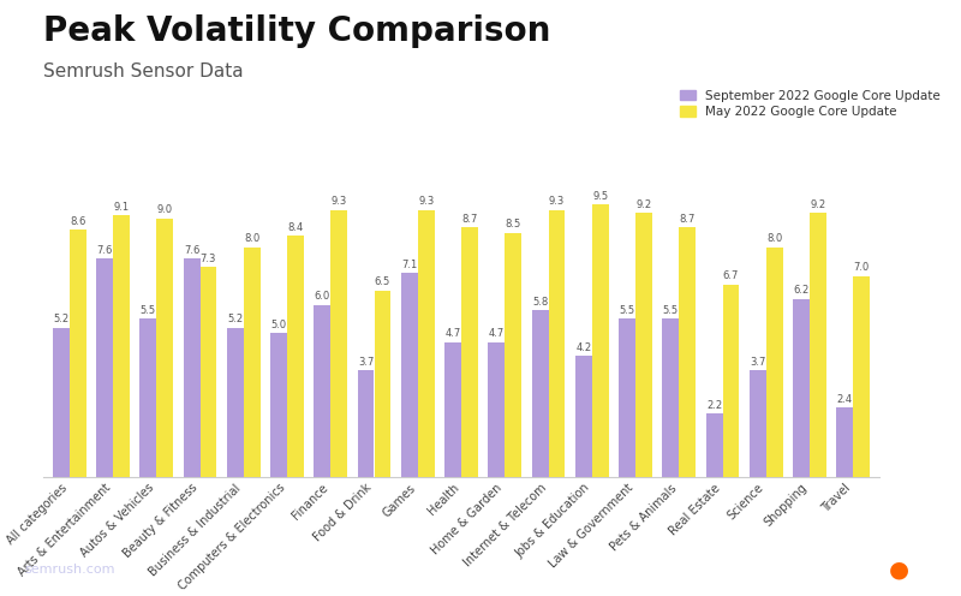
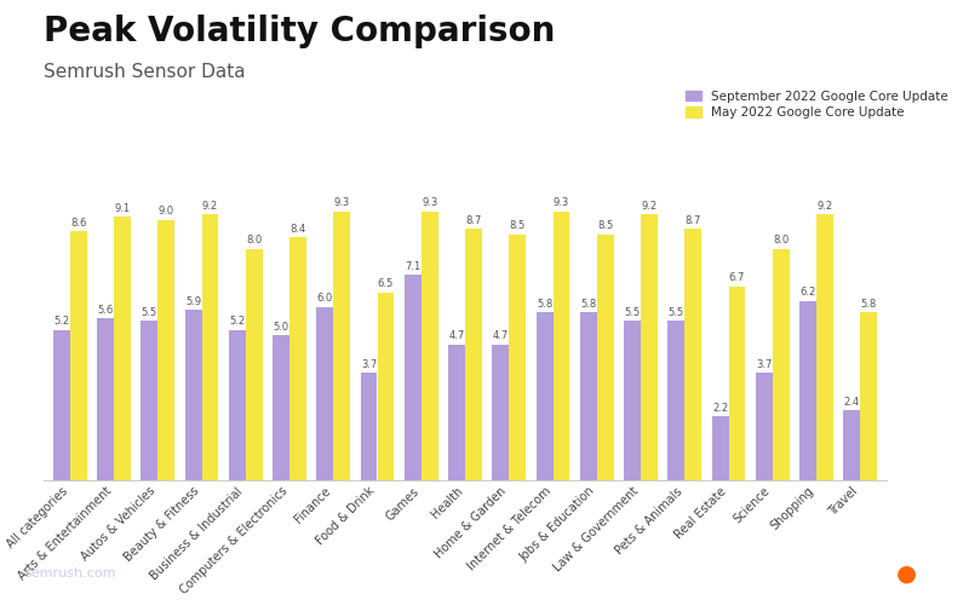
September 2022 Google Core Update/Arts & Entertainment: 7.6 -> 5.6
September 2022 Google Core Update/Beauty & Fitness: 7.6 -> 5.9
May 2022 Google Core Update/Beauty & Fitness: 7.3 -> 9.2
September 2022 Google Core Update/Jobs & Education: 4.2 -> 5.8
May 2022 Google Core Update/Jobs & Education: 9.5 -> 8.5
May 2022 Google Core Update/Travel: 7.0 -> 5.8
